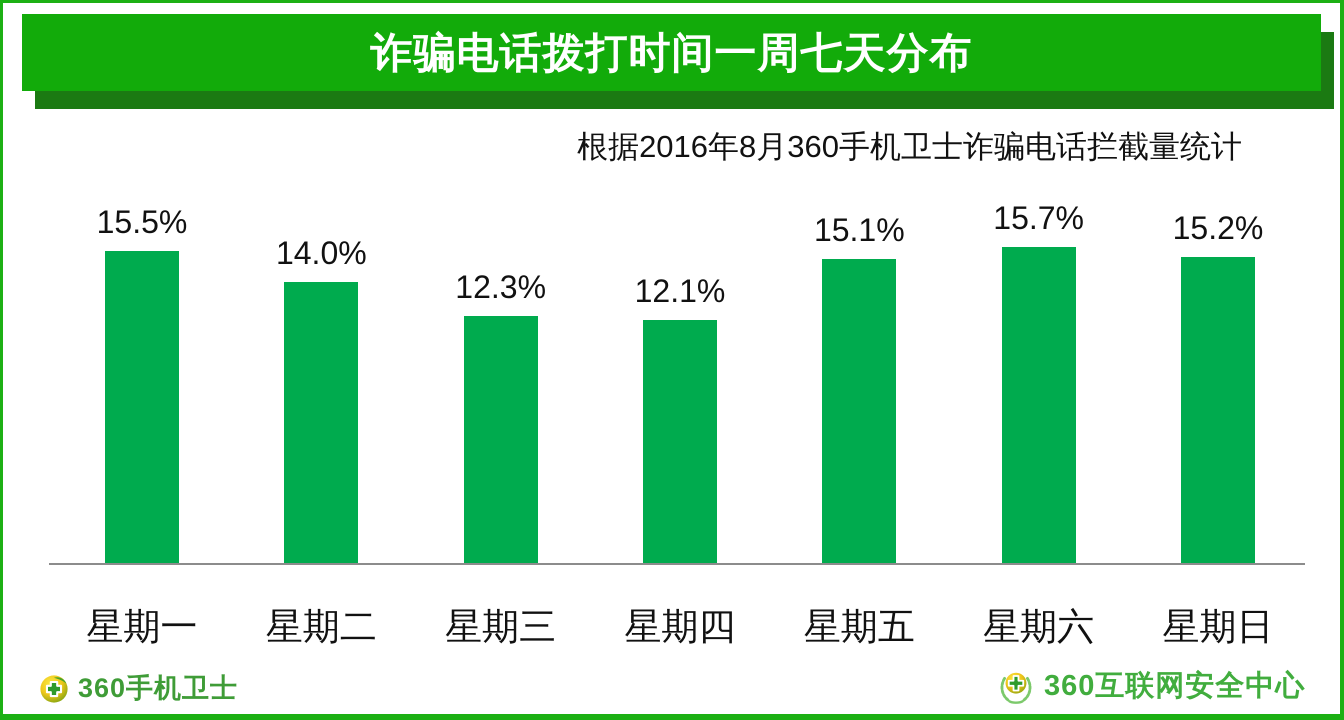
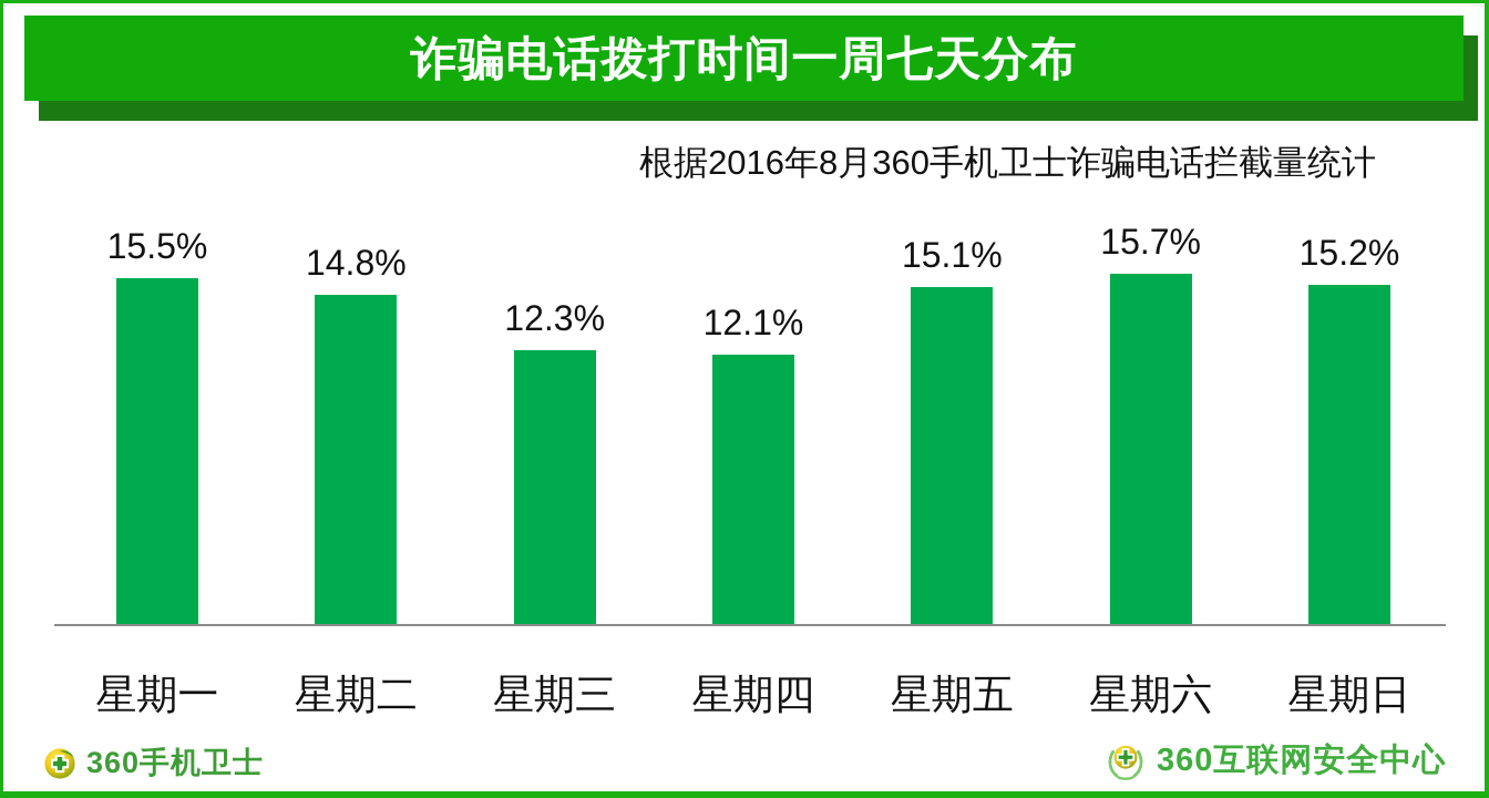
星期二: 14.0% -> 14.8%
